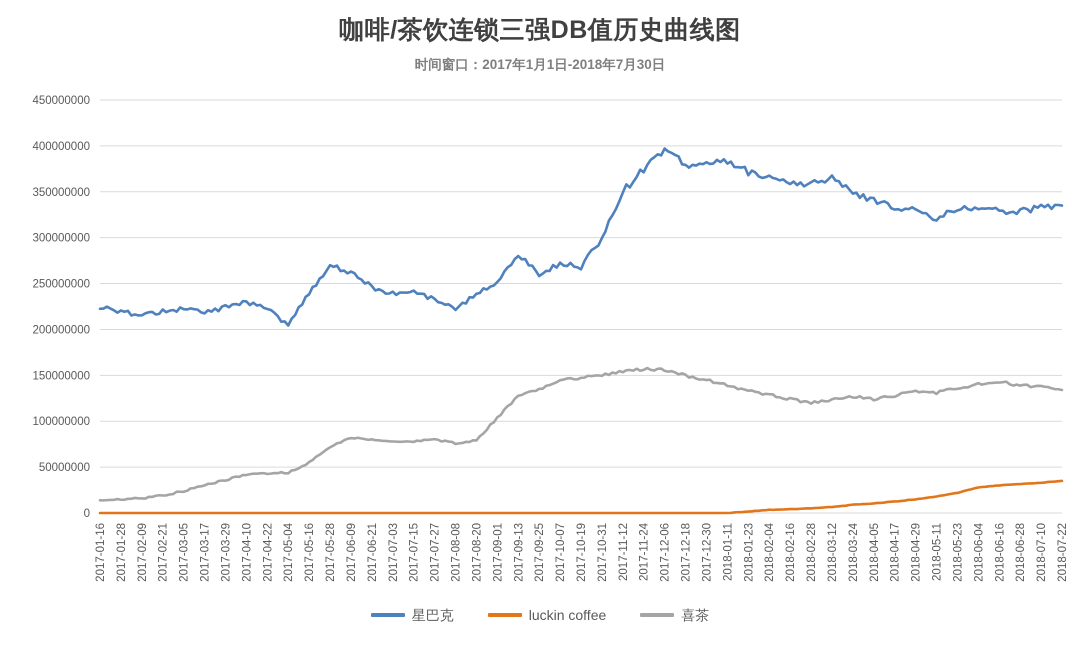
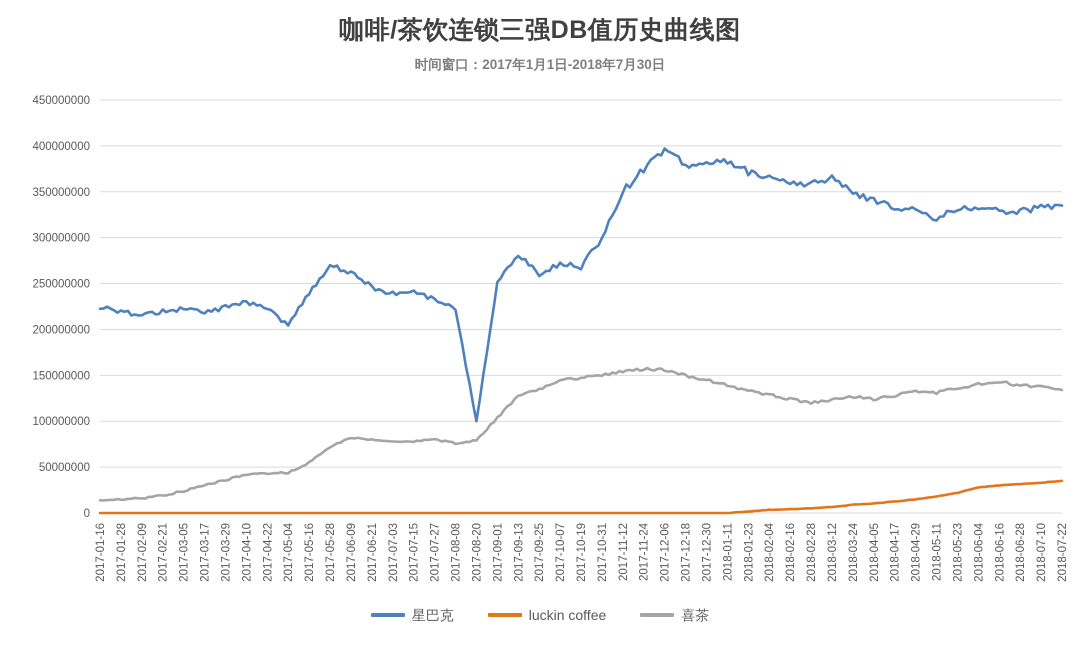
星巴克/2017-08-20: 240000000 -> 100000000
